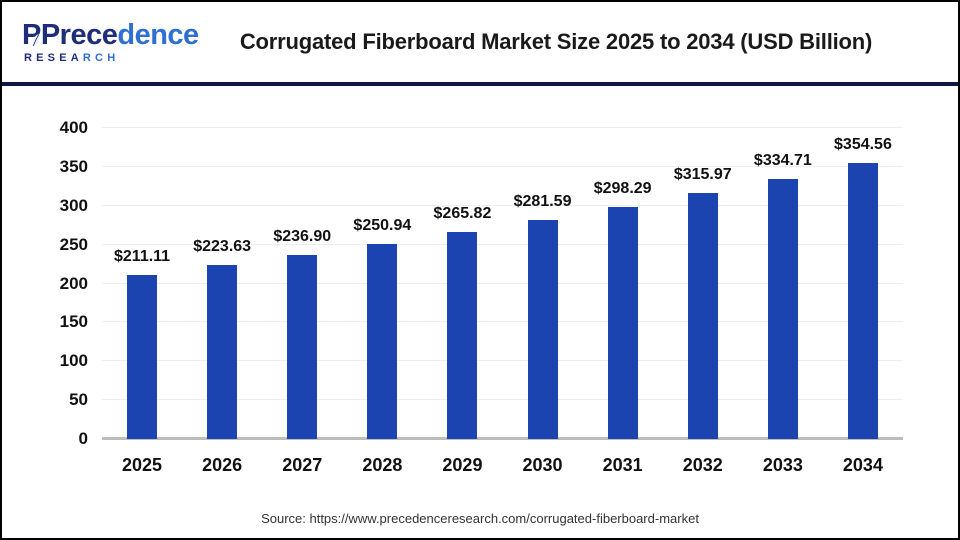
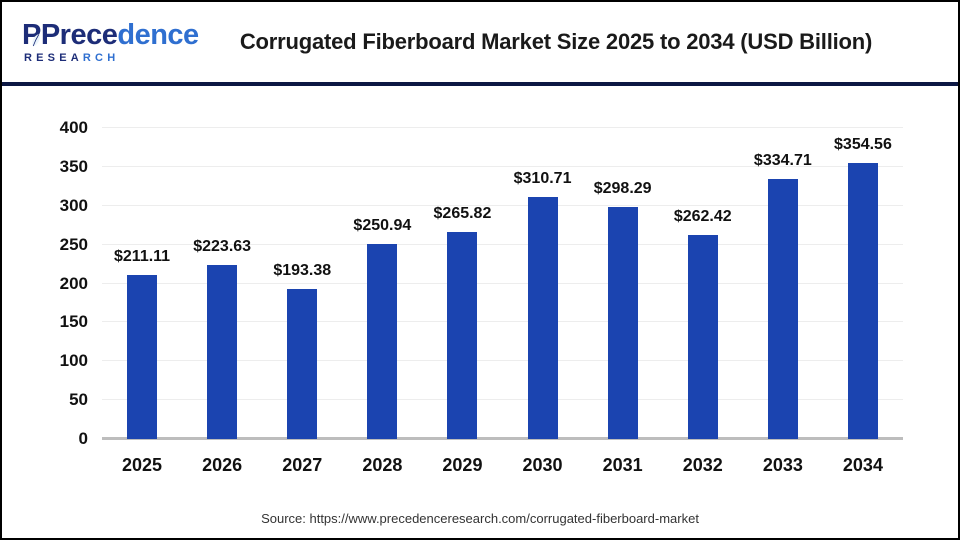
2027: $236.90 -> $193.38
2030: $281.59 -> $310.71
2032: $315.97 -> $262.42
